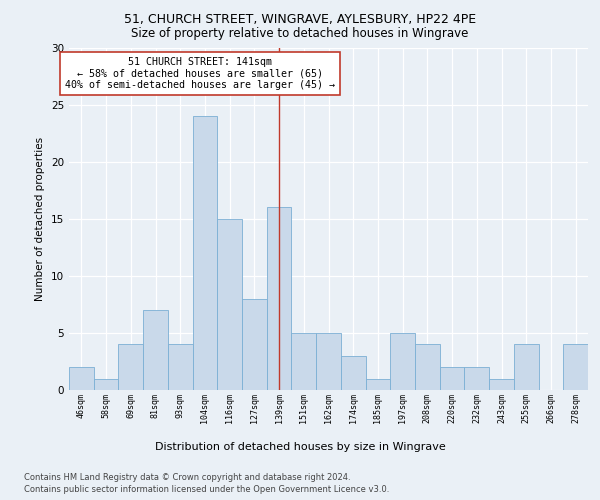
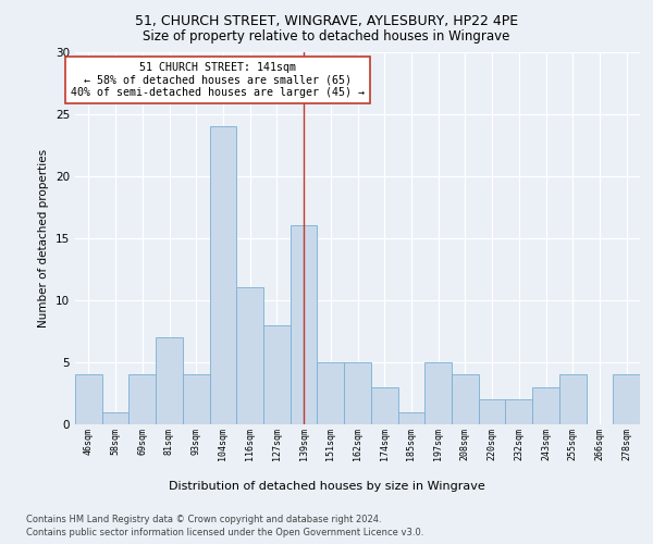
46sqm: 2 -> 4
116sqm: 15 -> 11
243sqm: 1 -> 3
